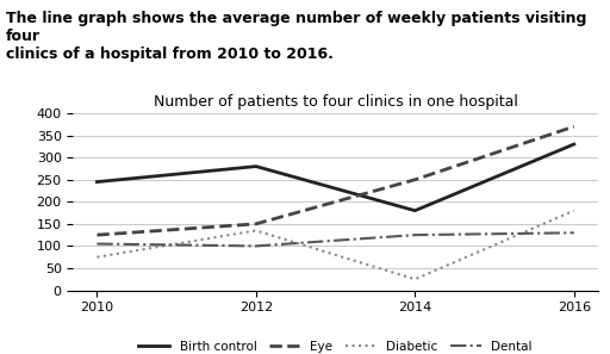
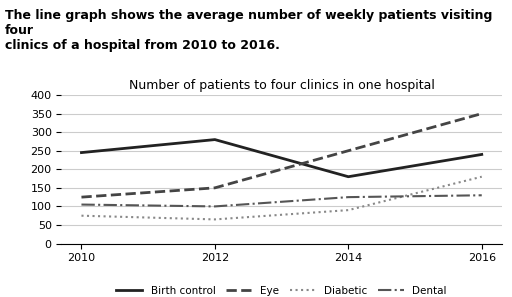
Diabetic/2012: 135 -> 65
Diabetic/2014: 25 -> 90
Birth control/2016: 330 -> 240
Eye/2016: 370 -> 350
